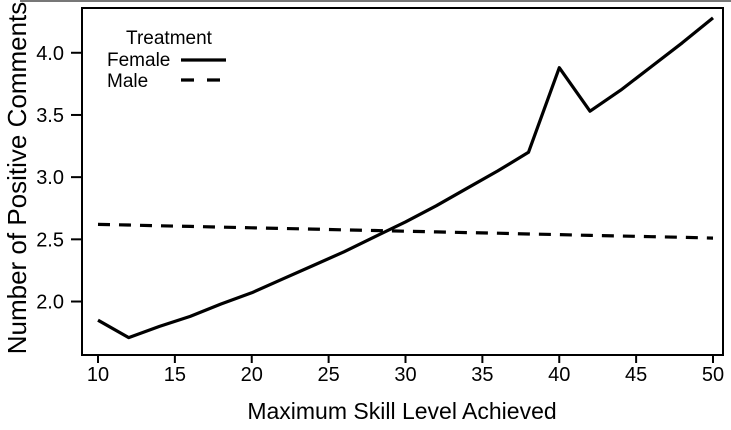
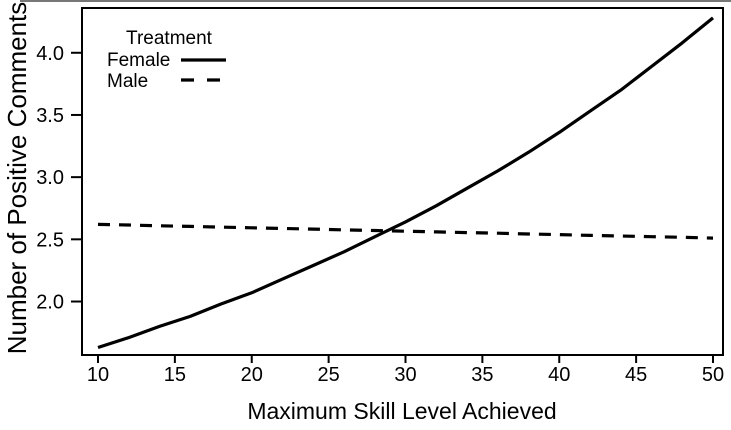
Female/10: 1.85 -> 1.63
Female/40: 3.88 -> 3.36
